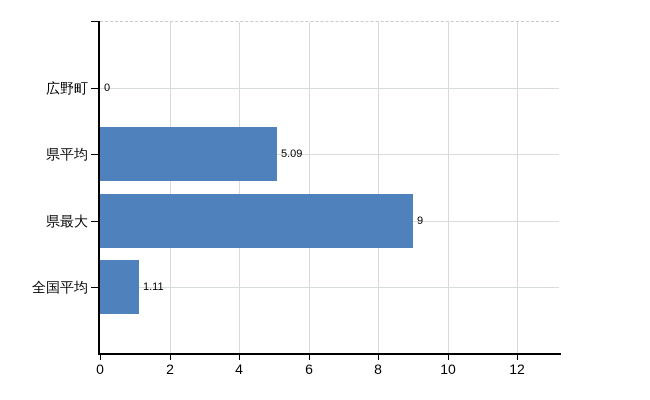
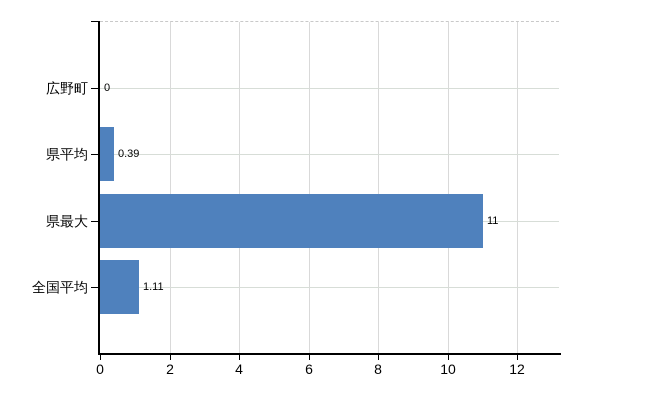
県平均: 5.09 -> 0.39
県最大: 9 -> 11
